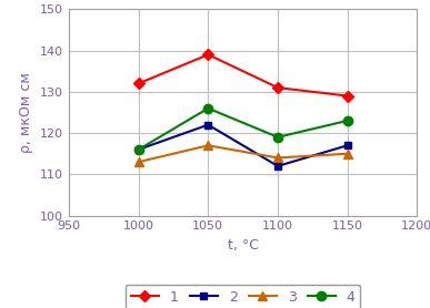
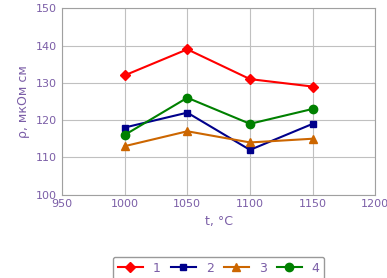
2/1000: 116 -> 118
2/1150: 117 -> 119
